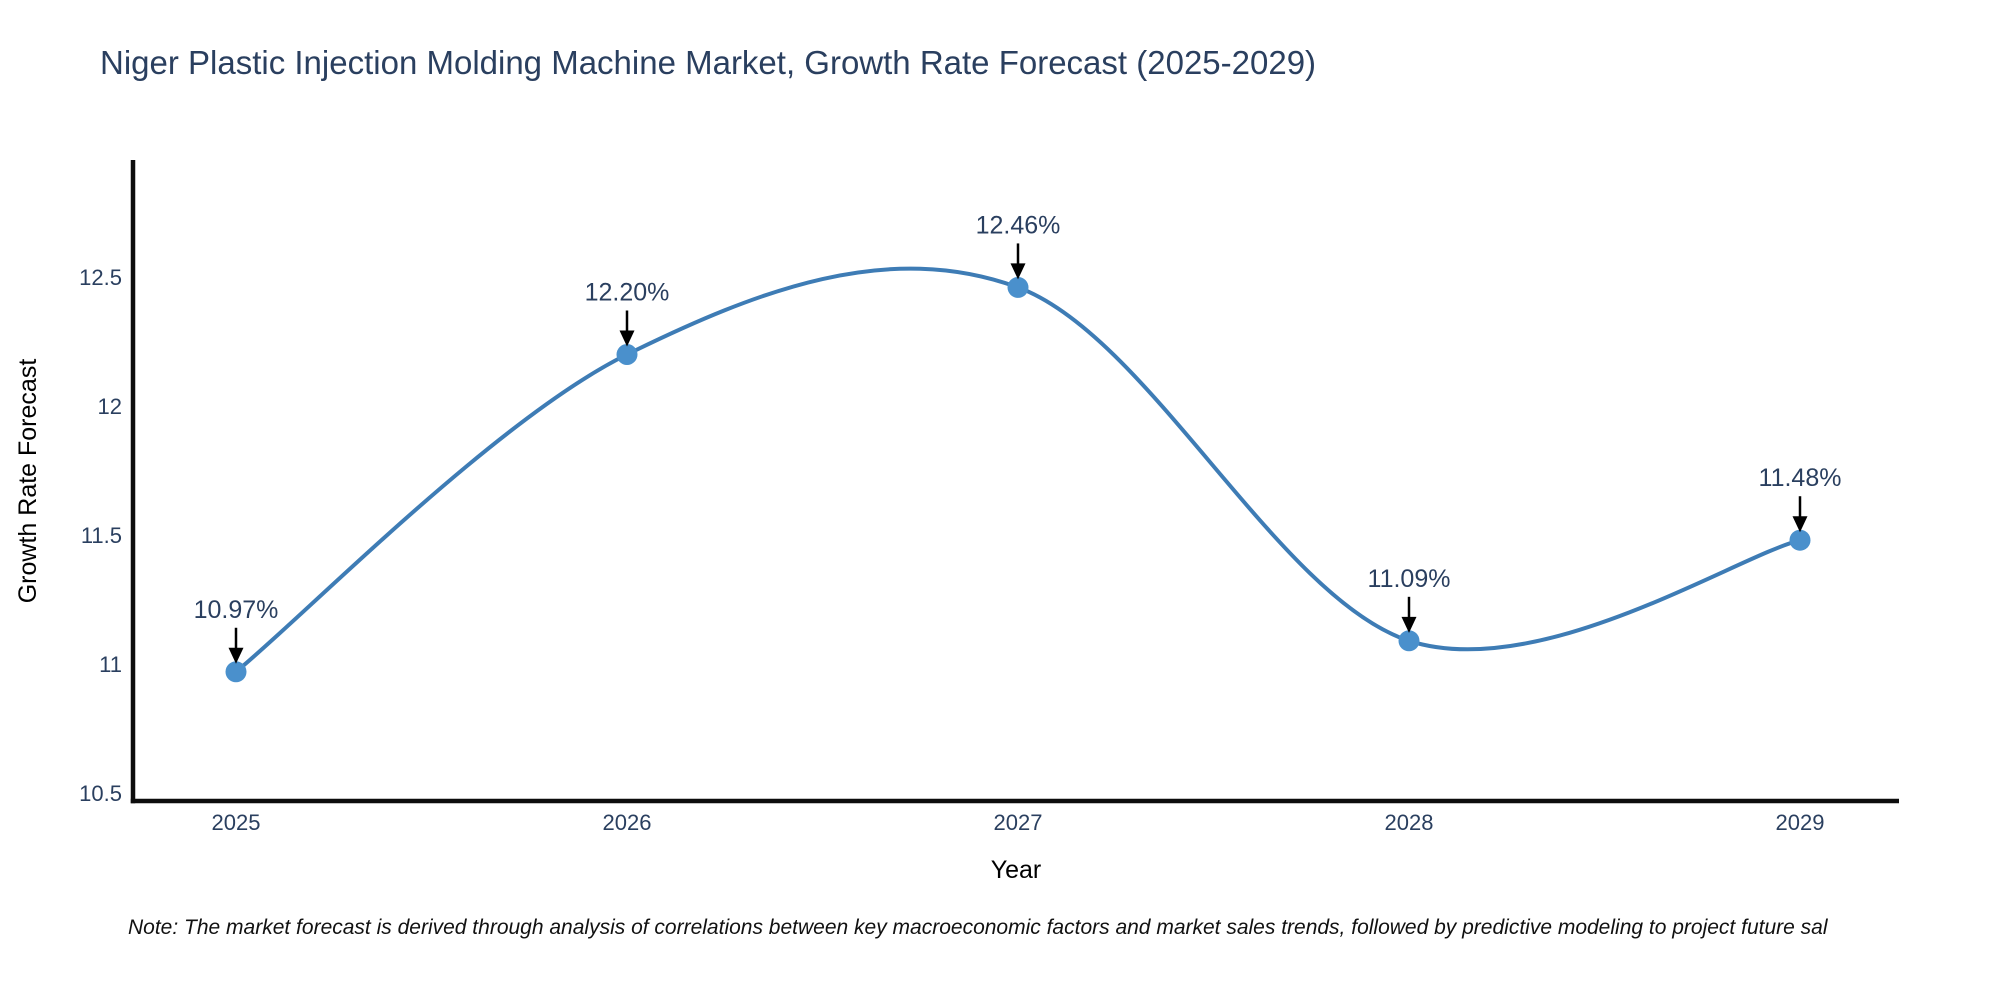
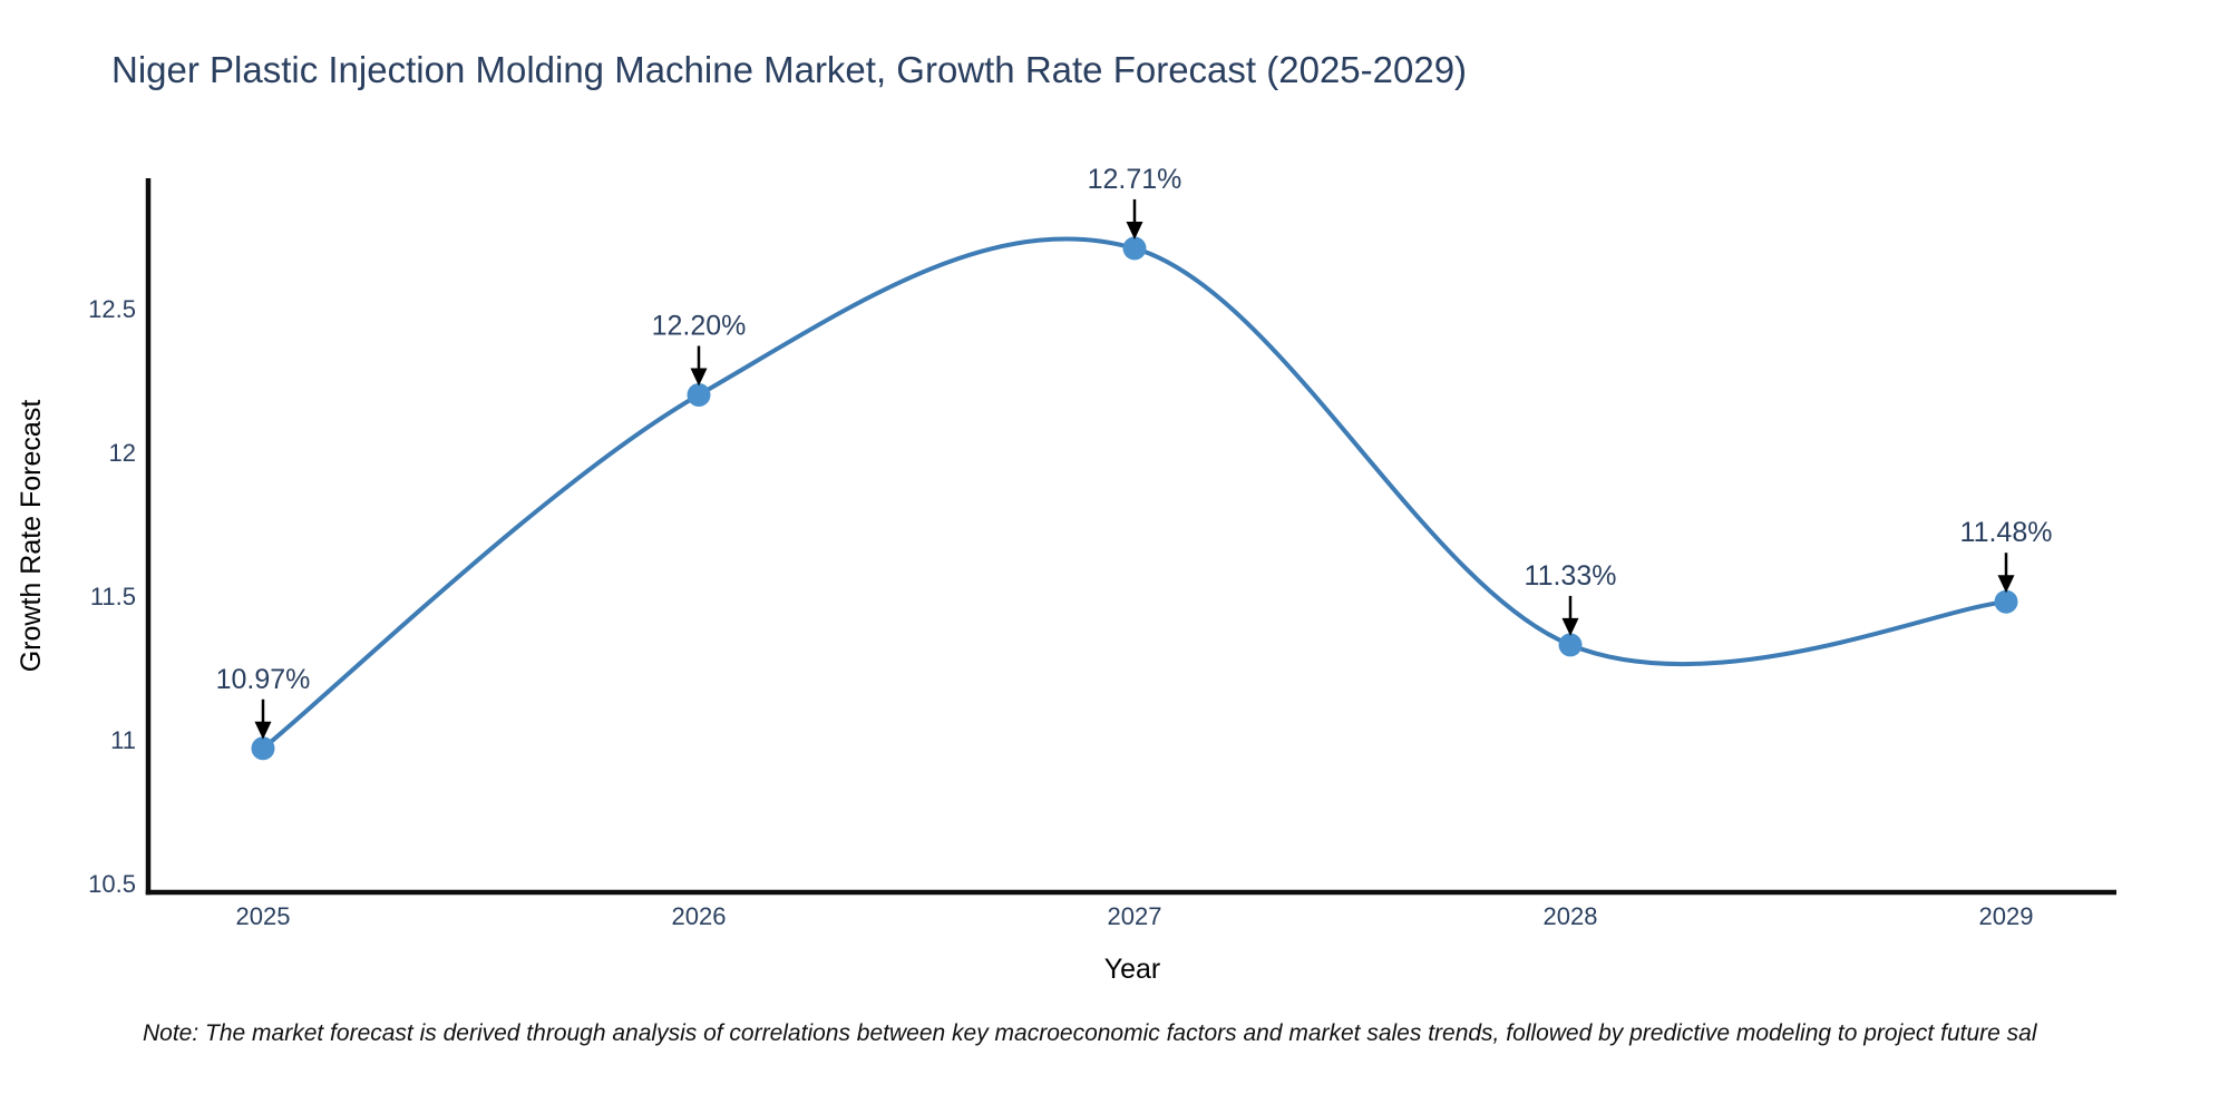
2027: 12.46% -> 12.71%
2028: 11.09% -> 11.33%
